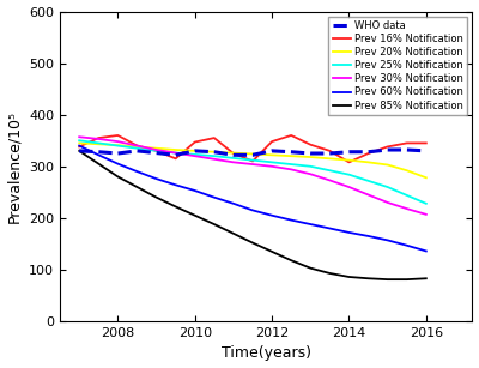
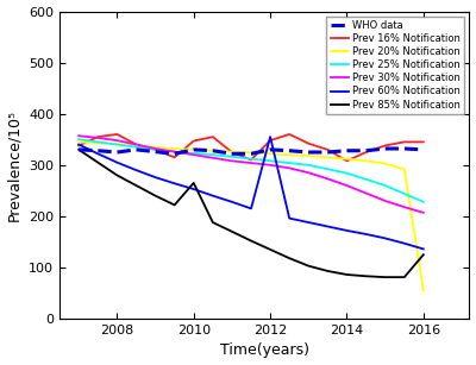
Prev 85% Notification/2010: 205 -> 265
Prev 60% Notification/2012: 205 -> 355
Prev 20% Notification/2016: 278 -> 55
Prev 85% Notification/2016: 83 -> 125
